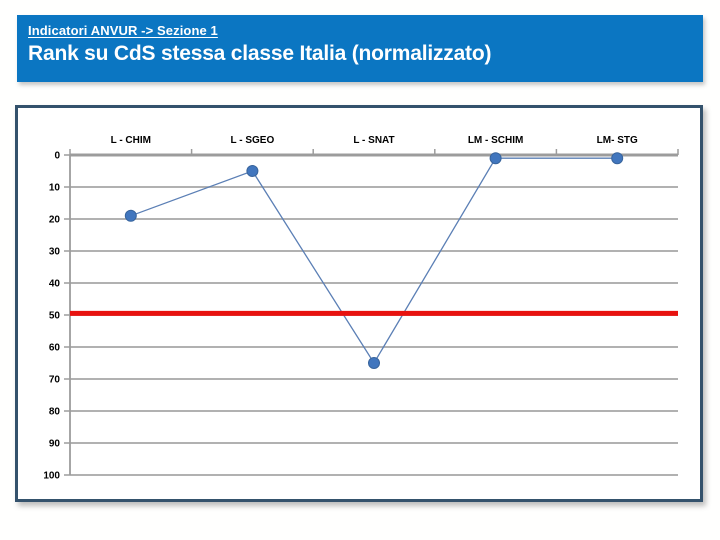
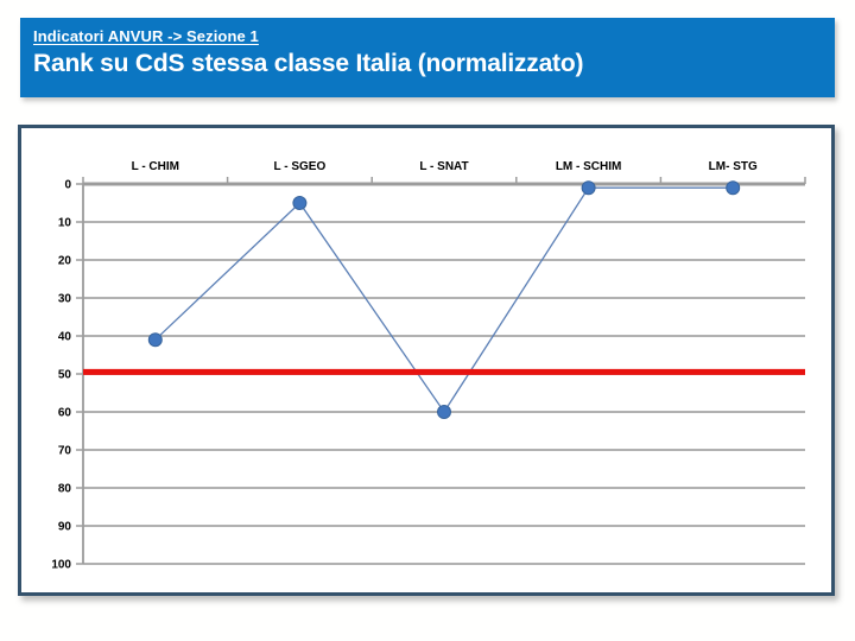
L - CHIM: 19 -> 41
L - SNAT: 65 -> 60
